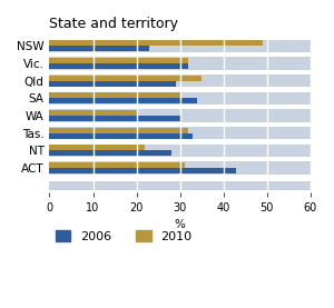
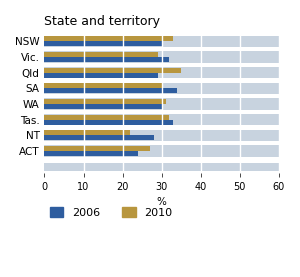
2010/NSW: 49 -> 33
2006/NSW: 23 -> 30
2010/Vic.: 32 -> 29
2010/WA: 20 -> 31
2010/ACT: 31 -> 27
2006/ACT: 43 -> 24
